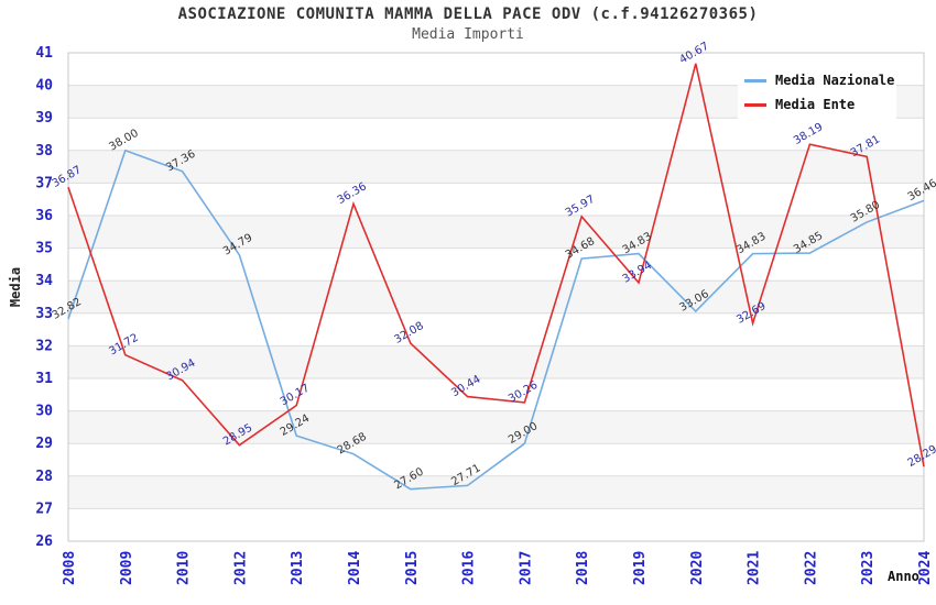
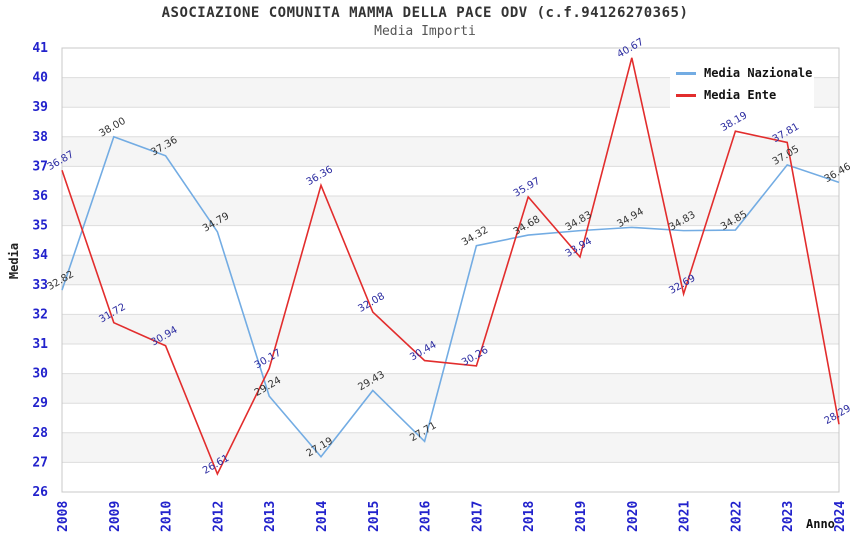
Media Ente/2012: 28.95 -> 26.61
Media Nazionale/2014: 28.68 -> 27.19
Media Nazionale/2015: 27.60 -> 29.43
Media Nazionale/2017: 29.00 -> 34.32
Media Nazionale/2020: 33.06 -> 34.94
Media Nazionale/2023: 35.80 -> 37.05
